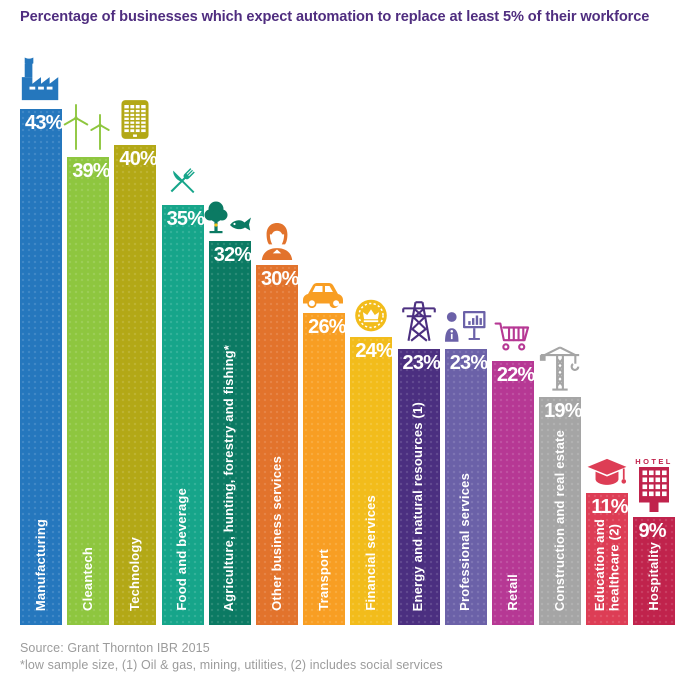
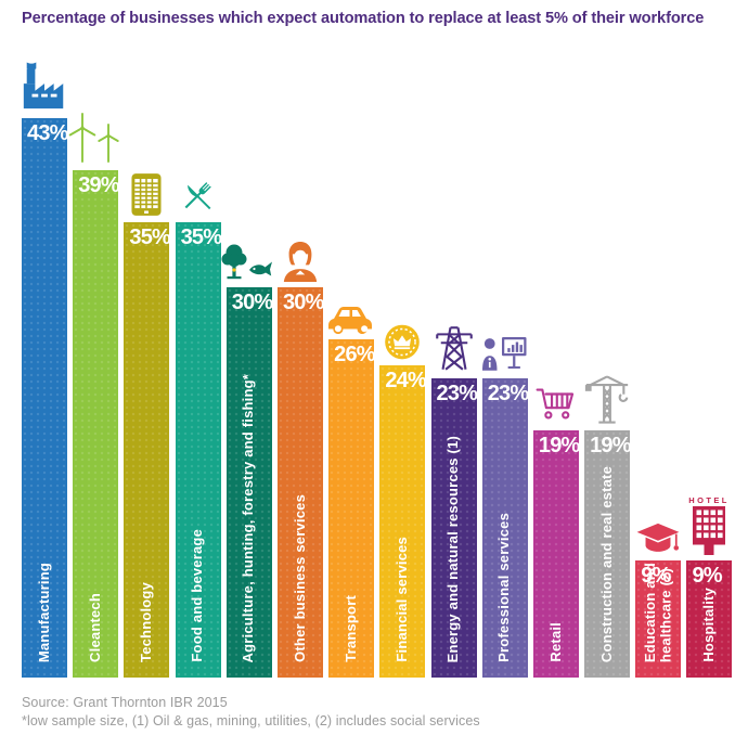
Technology: 40% -> 35%
Agriculture, hunting, forestry and fishing*: 32% -> 30%
Retail: 22% -> 19%
Education and healthcare (2): 11% -> 9%
